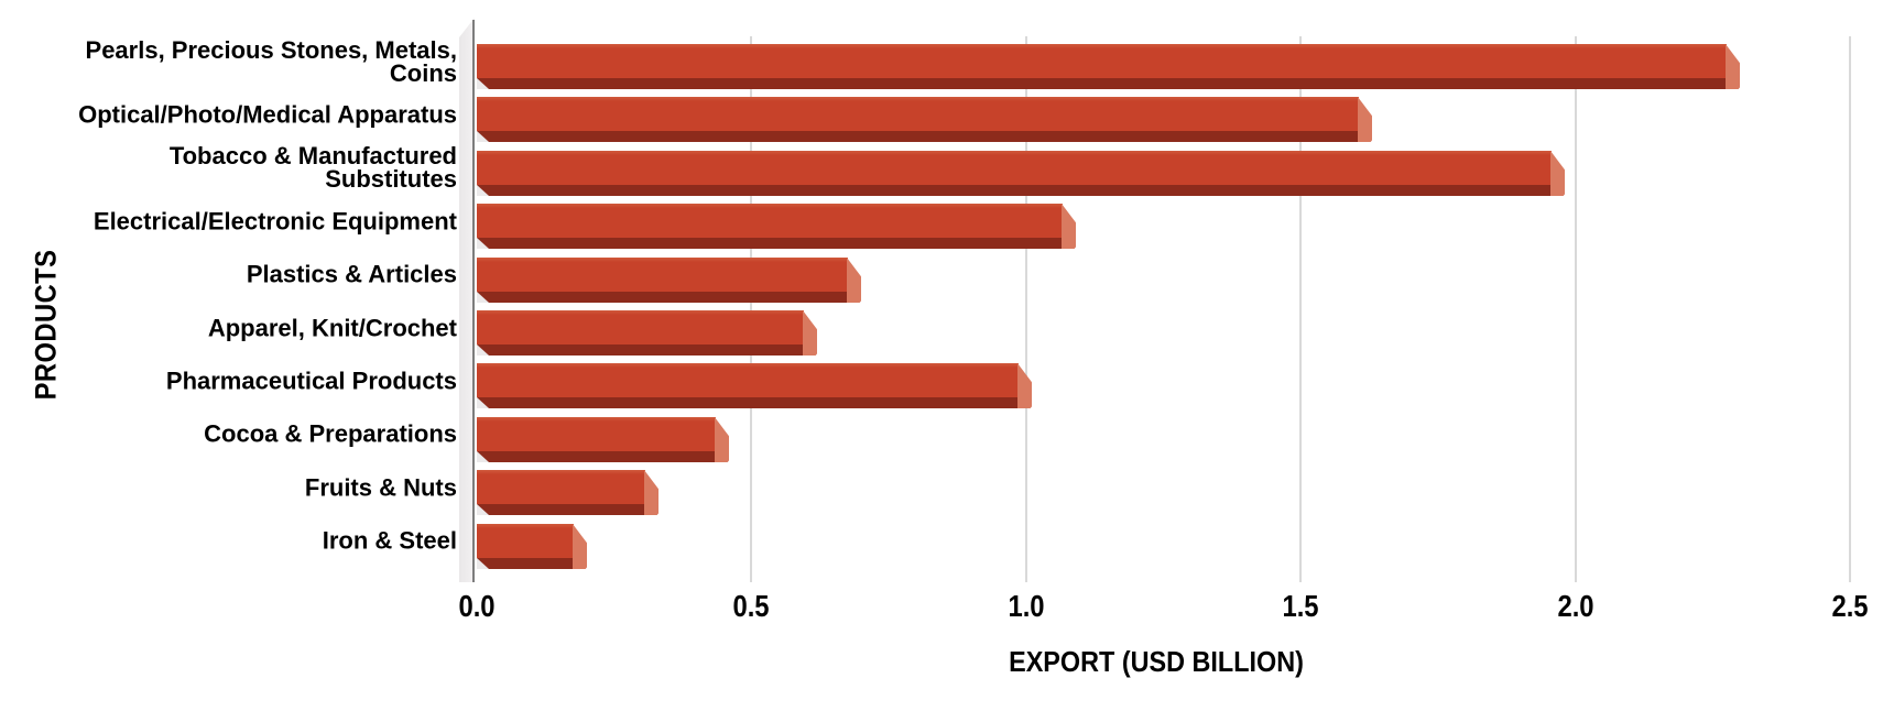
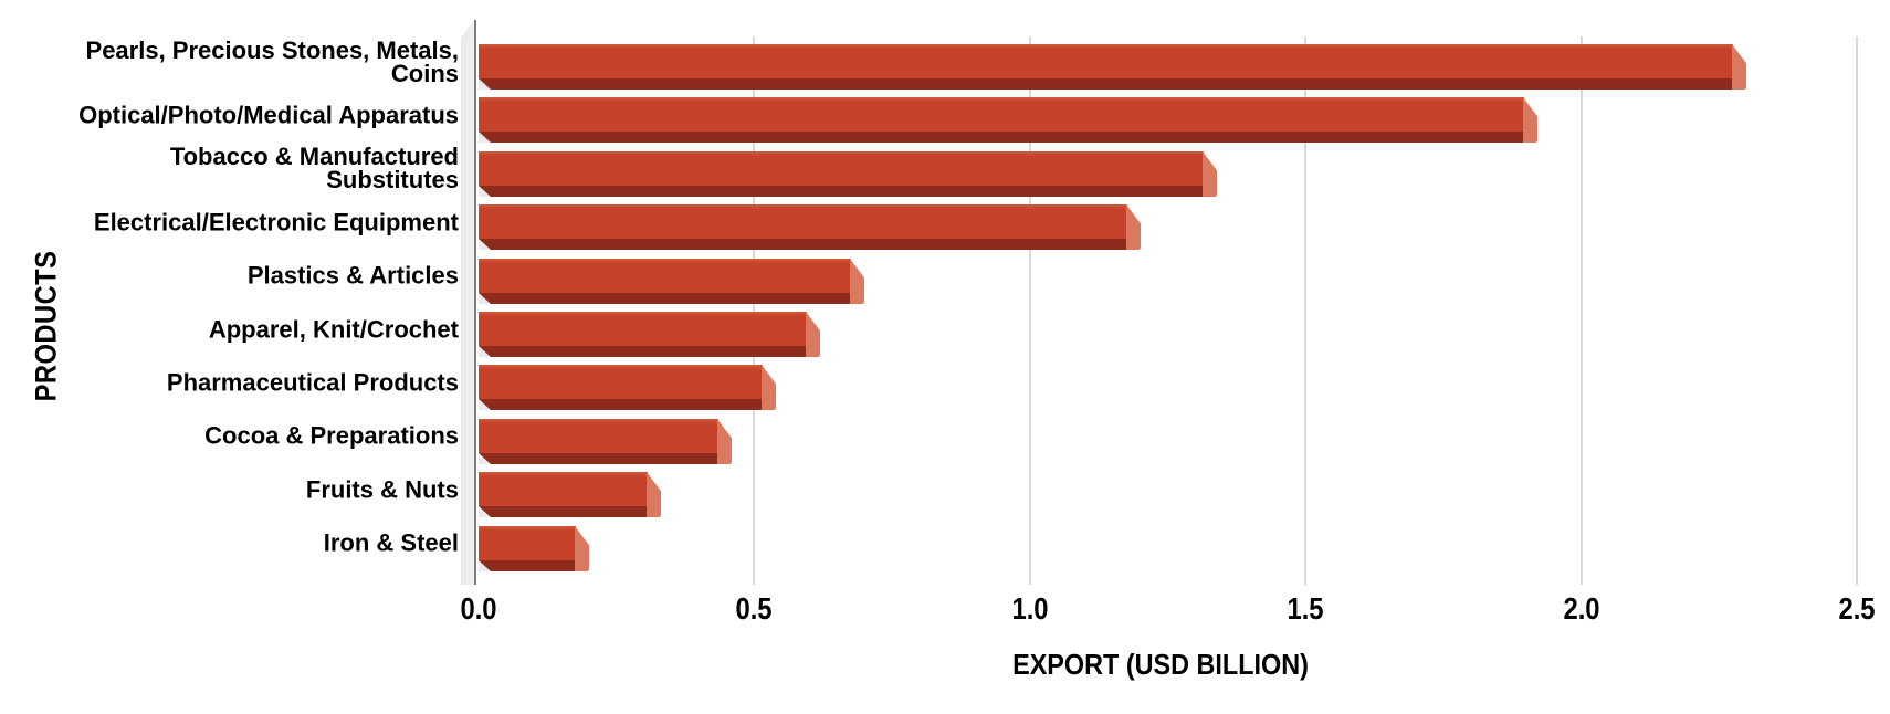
Optical/Photo/Medical Apparatus: 1.63 -> 1.92
Tobacco & Manufactured Substitutes: 1.98 -> 1.34
Electrical/Electronic Equipment: 1.09 -> 1.20
Pharmaceutical Products: 1.01 -> 0.54
